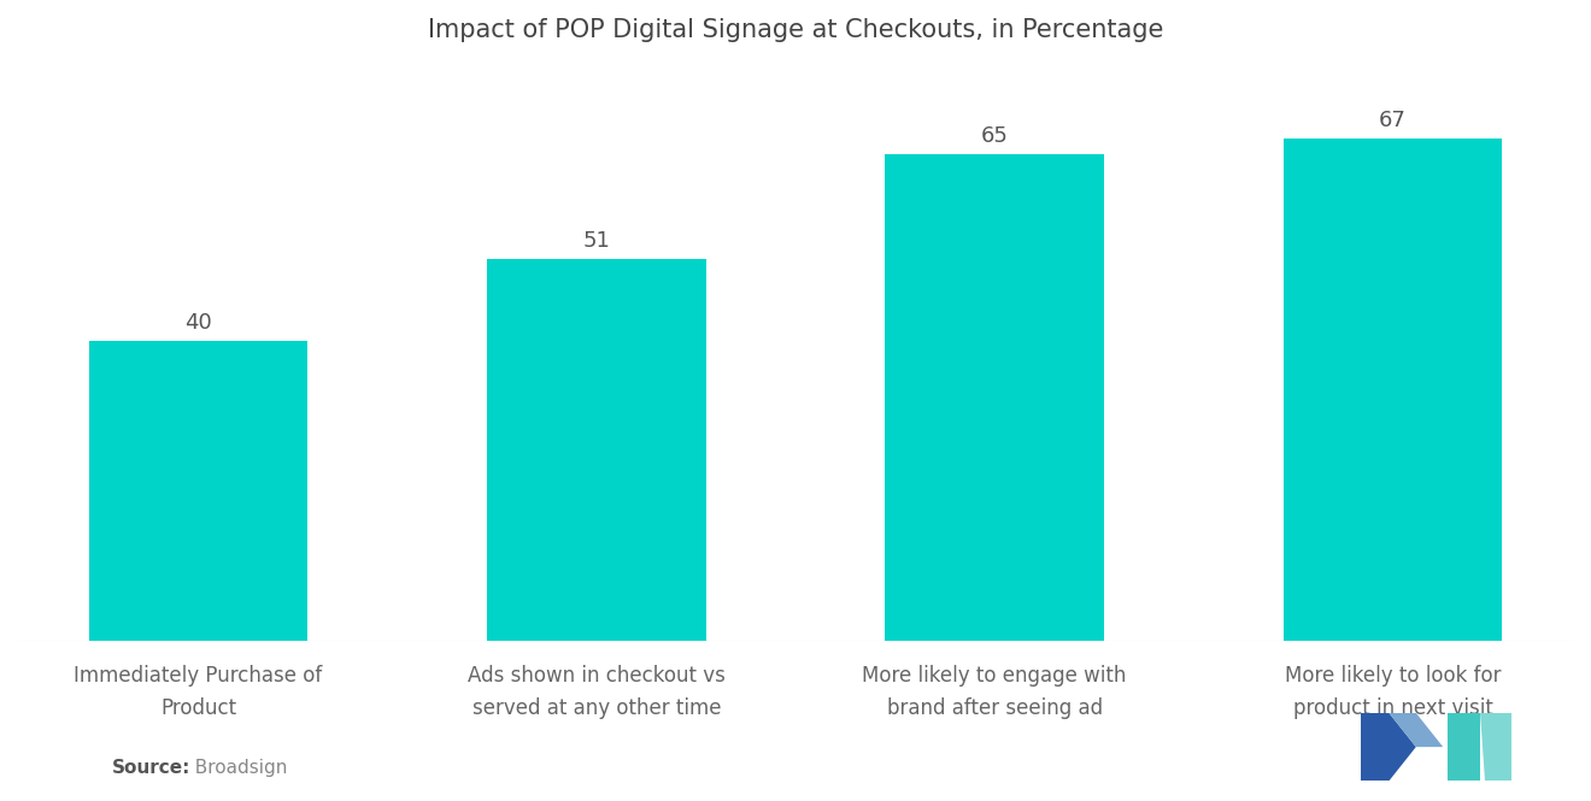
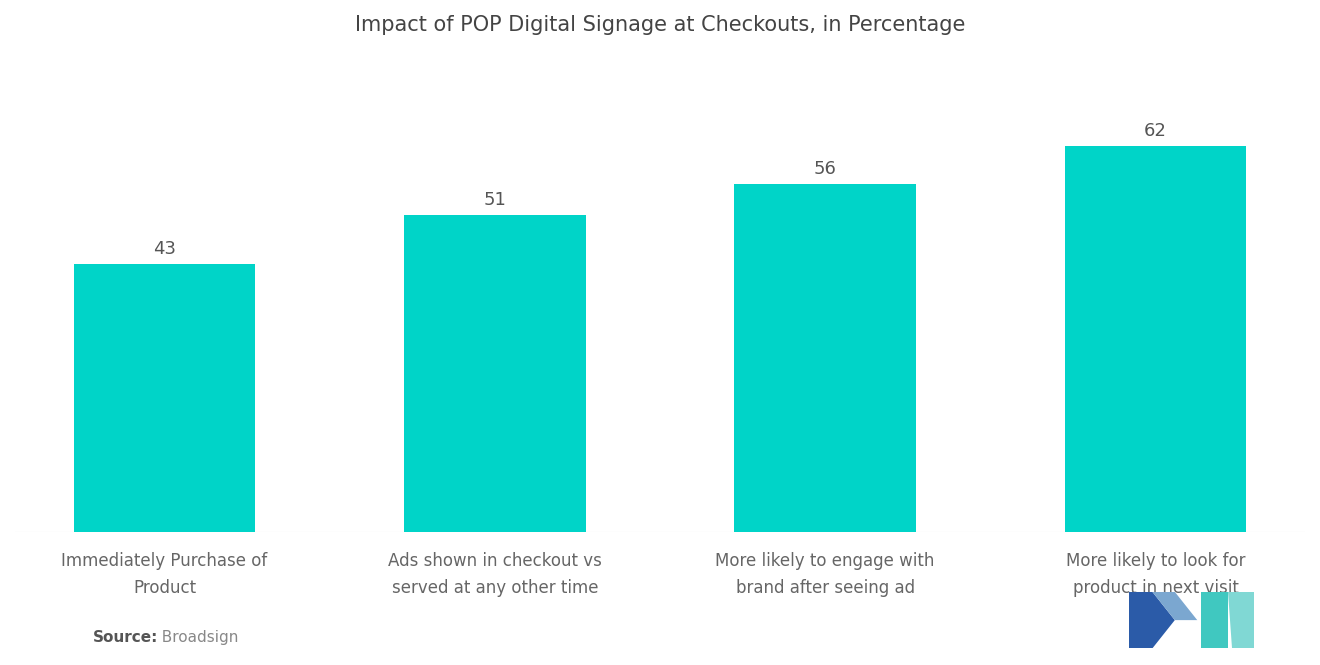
Immediately Purchase of Product: 40 -> 43
More likely to engage with brand after seeing ad: 65 -> 56
More likely to look for product in next visit: 67 -> 62
